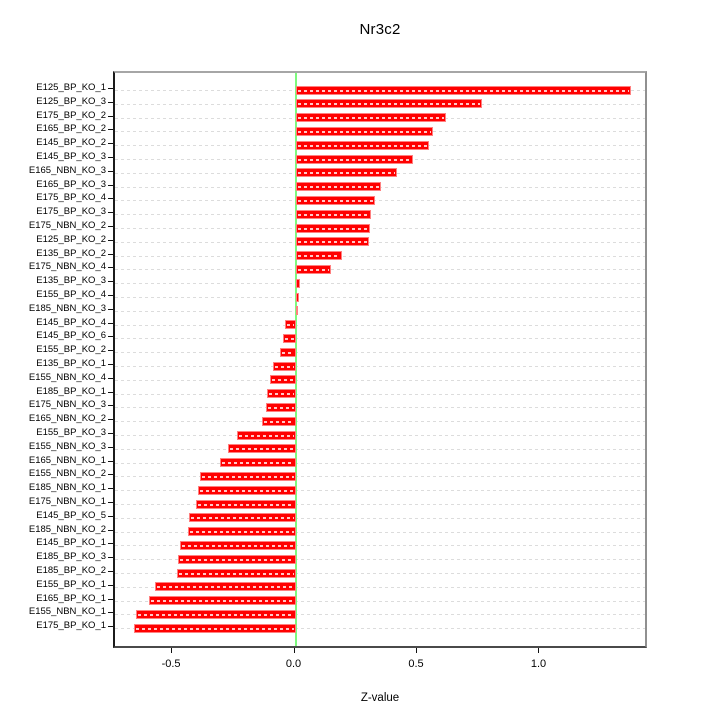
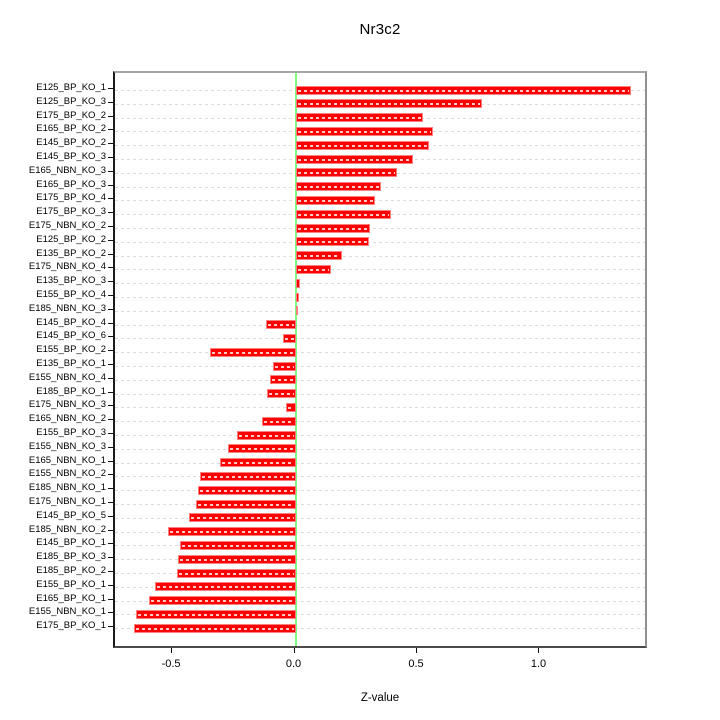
E175_BP_KO_2: 0.61 -> 0.52
E175_BP_KO_3: 0.31 -> 0.39
E145_BP_KO_4: -0.04 -> -0.12
E155_BP_KO_2: -0.07 -> -0.35
E175_NBN_KO_3: -0.12 -> -0.04
E185_NBN_KO_2: -0.44 -> -0.52
